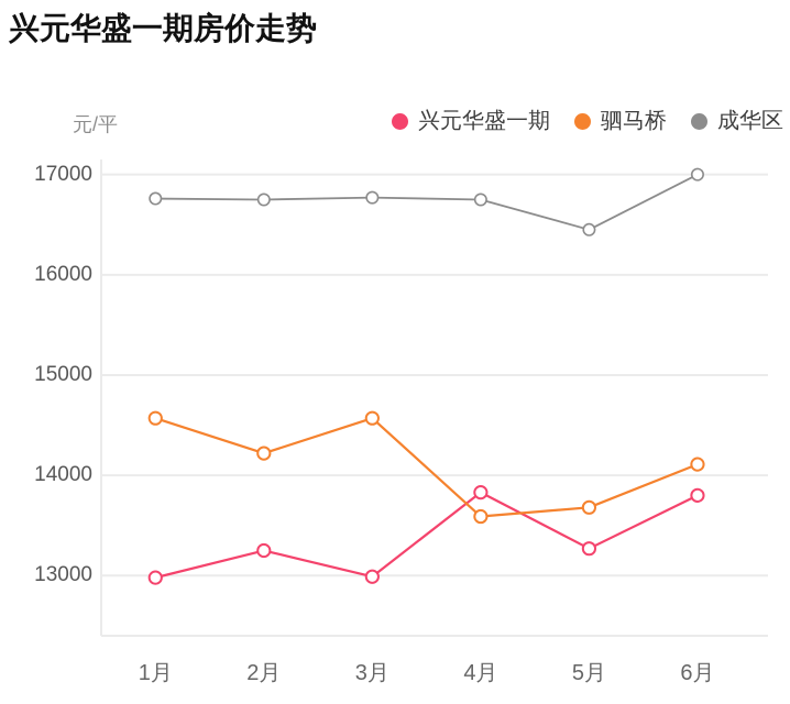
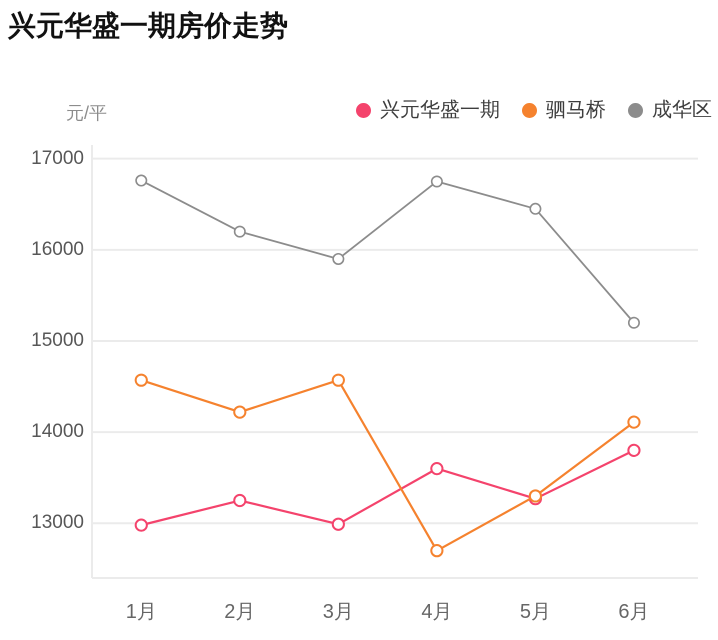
成华区/2月: 16800 -> 16200
成华区/3月: 16800 -> 15900
兴元华盛一期/4月: 13800 -> 13600
驷马桥/4月: 13600 -> 12700
驷马桥/5月: 13700 -> 13300
成华区/6月: 17000 -> 15200
